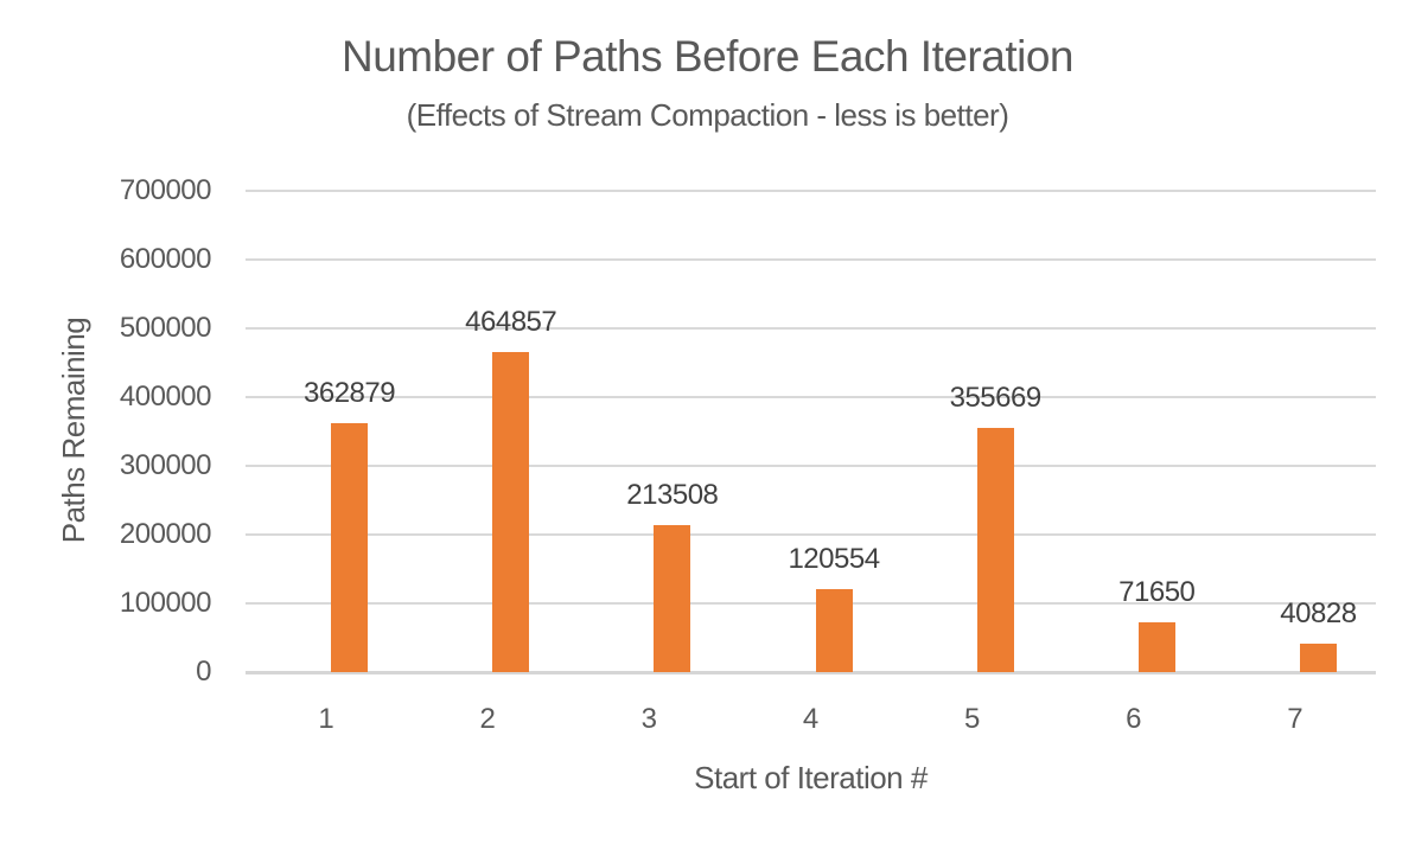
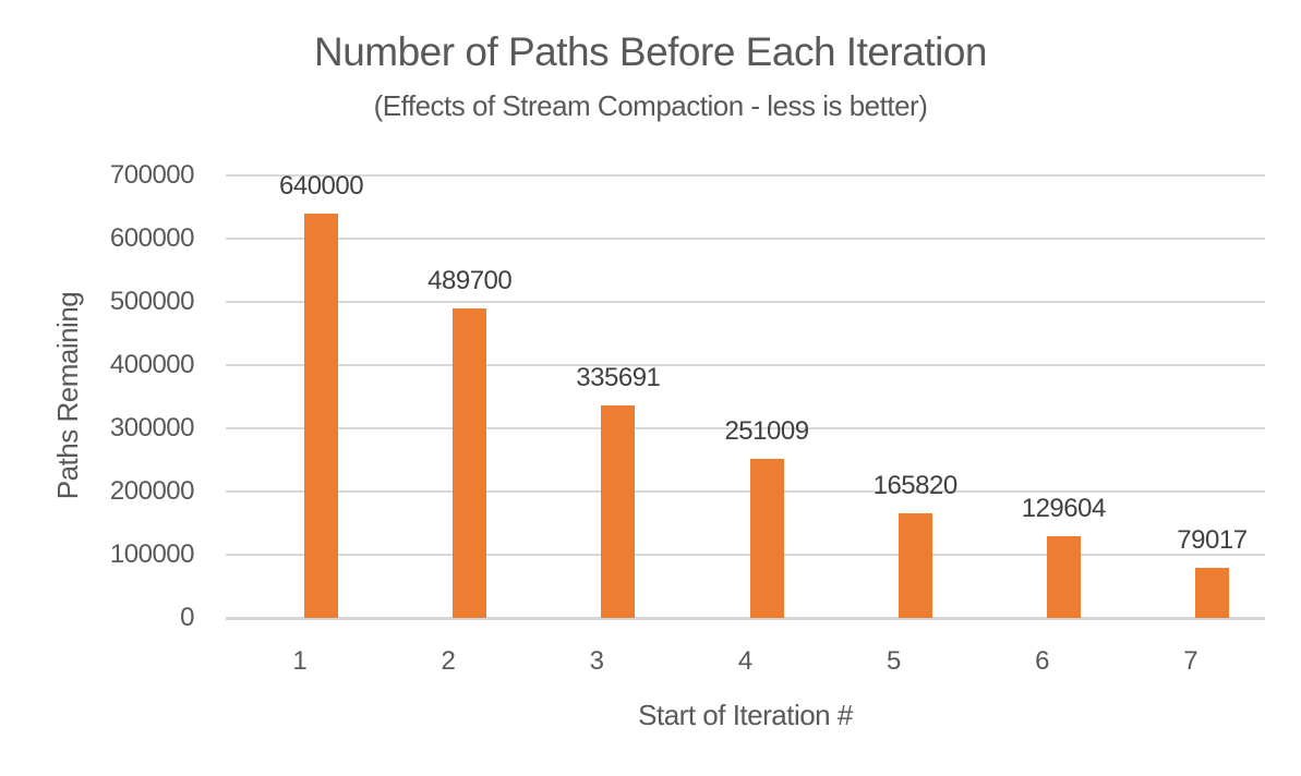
1: 362879 -> 640000
2: 464857 -> 489700
3: 213508 -> 335691
4: 120554 -> 251009
5: 355669 -> 165820
6: 71650 -> 129604
7: 40828 -> 79017
